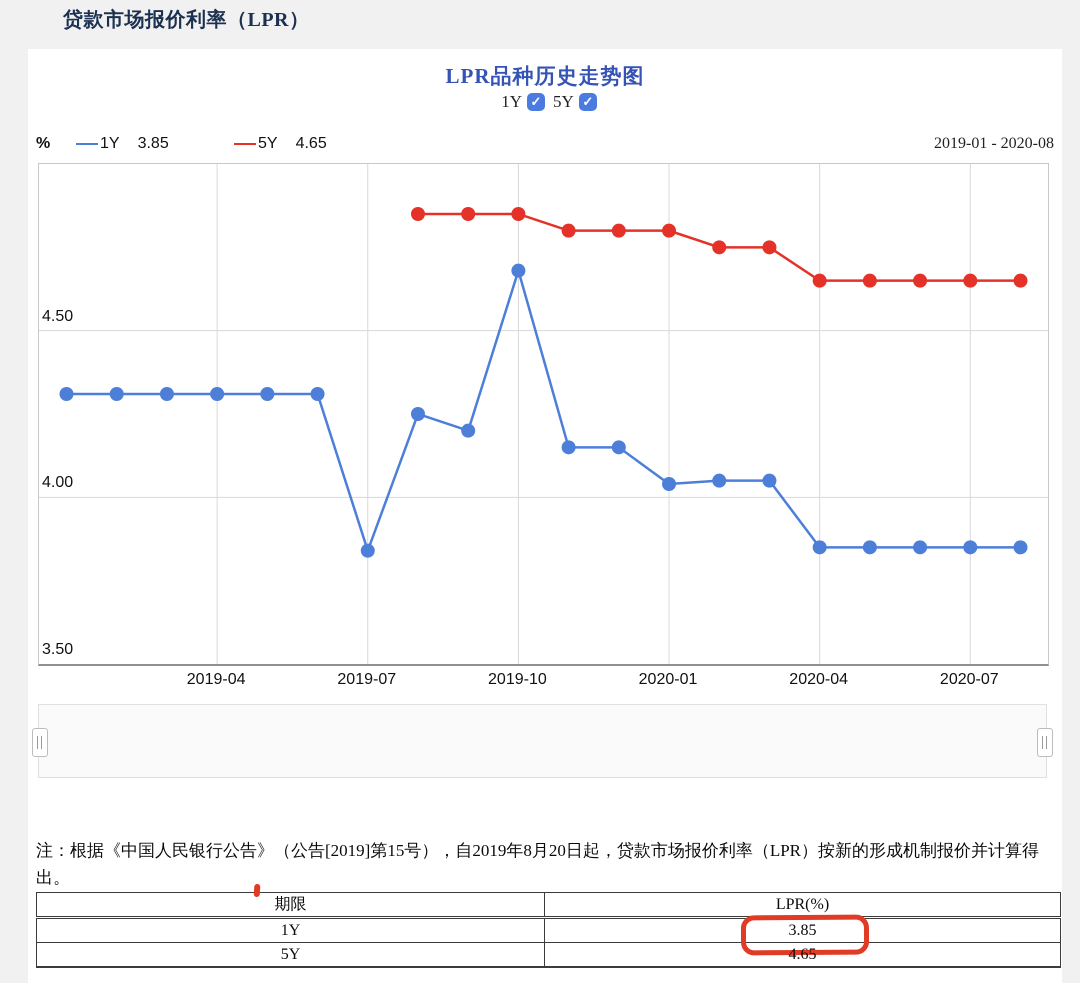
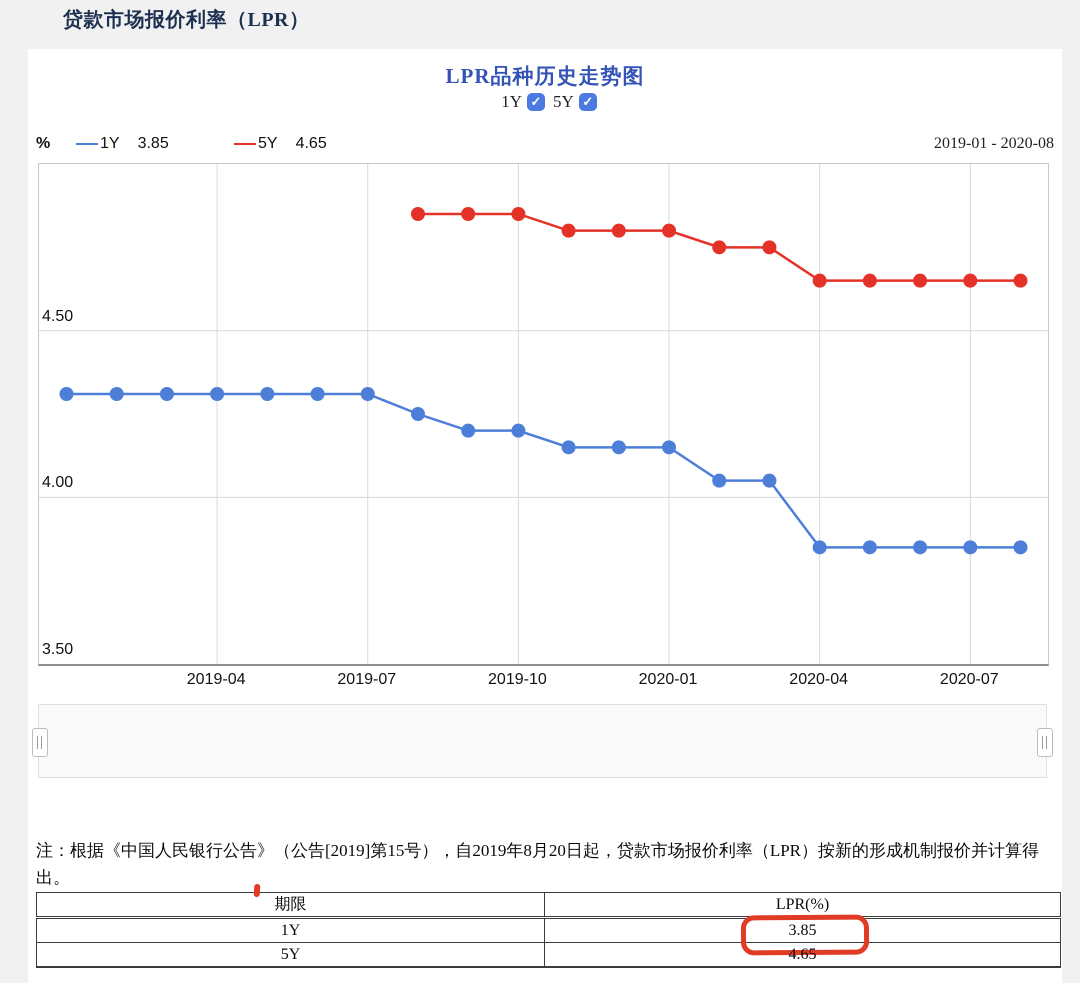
1Y/2019-07: 3.84 -> 4.31
1Y/2019-10: 4.68 -> 4.20
1Y/2020-01: 4.04 -> 4.15
